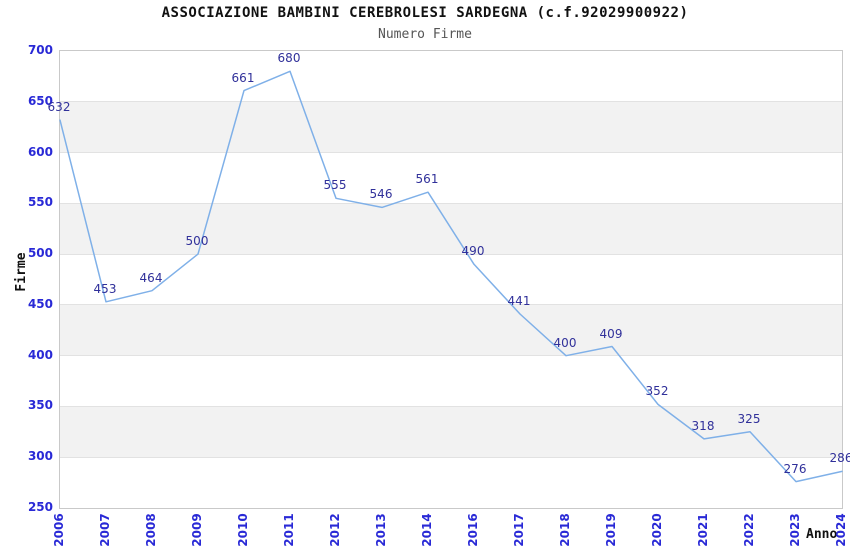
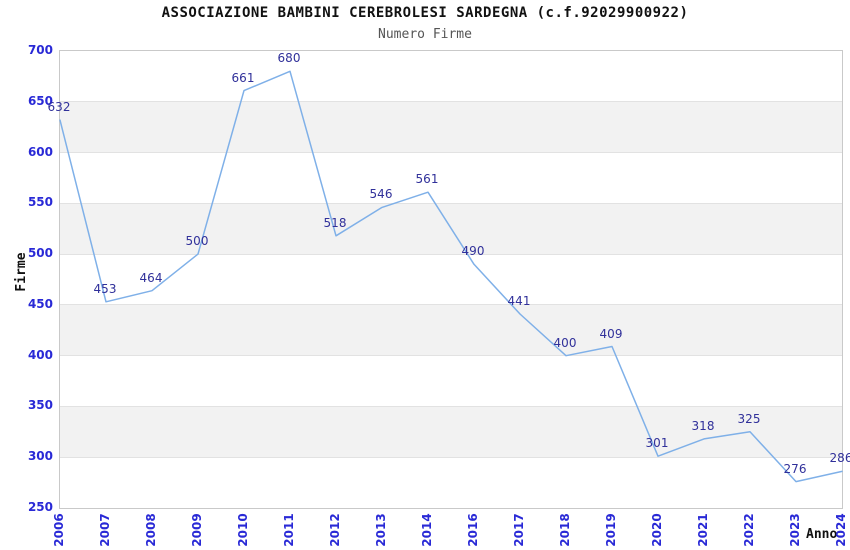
2012: 555 -> 518
2020: 352 -> 301
